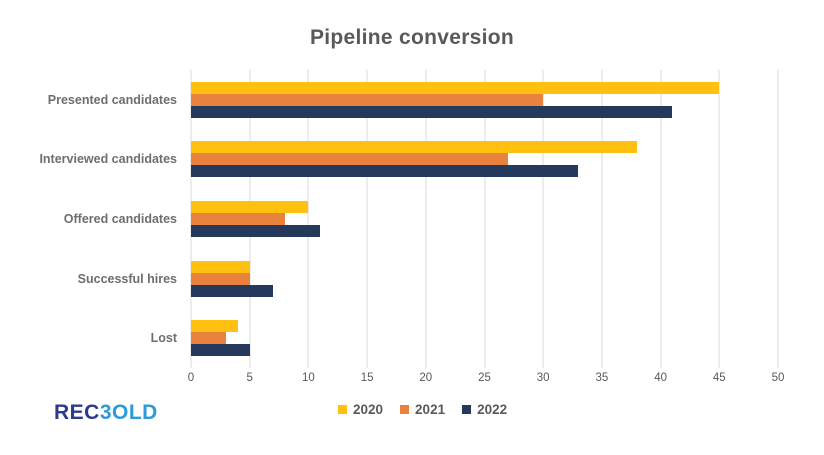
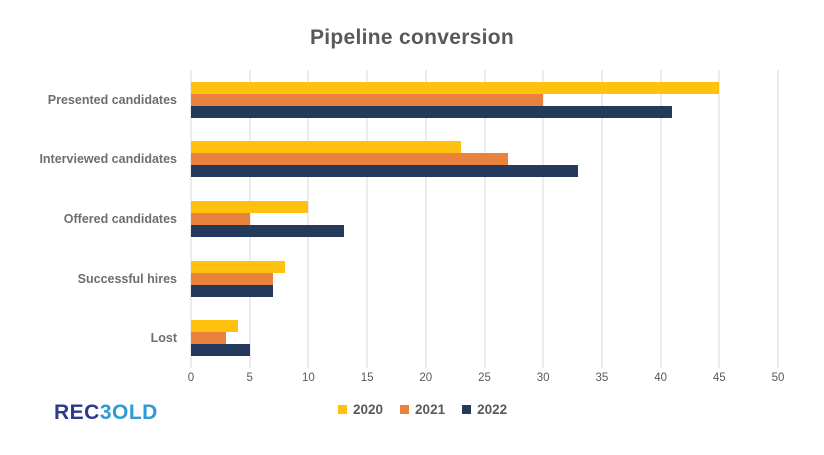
2020/Interviewed candidates: 38 -> 23
2021/Offered candidates: 8 -> 5
2022/Offered candidates: 11 -> 13
2020/Successful hires: 5 -> 8
2021/Successful hires: 5 -> 7
